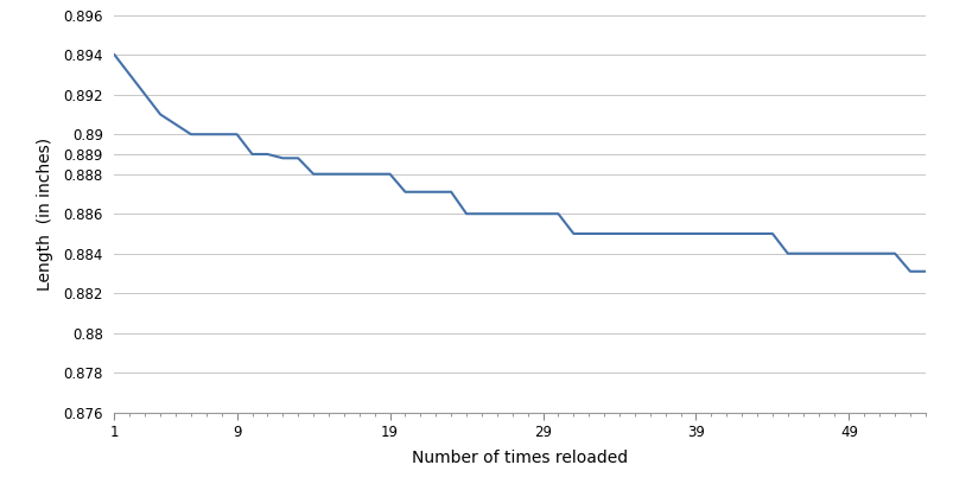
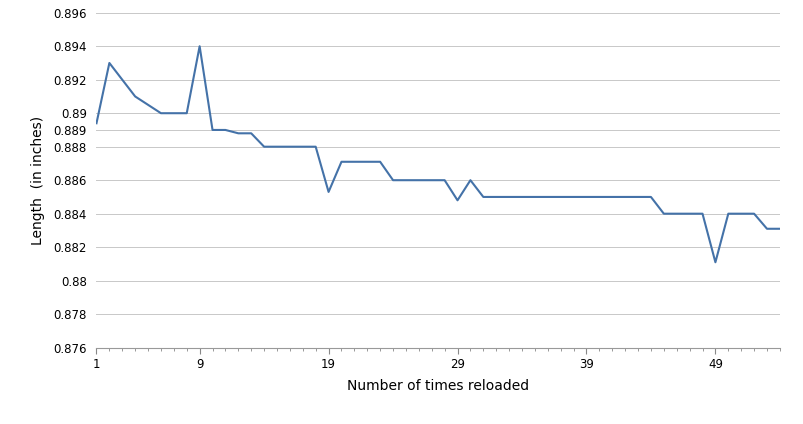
1: 0.8940 -> 0.8894
9: 0.8900 -> 0.8940
19: 0.8880 -> 0.8853
29: 0.8860 -> 0.8848
49: 0.8840 -> 0.8811
